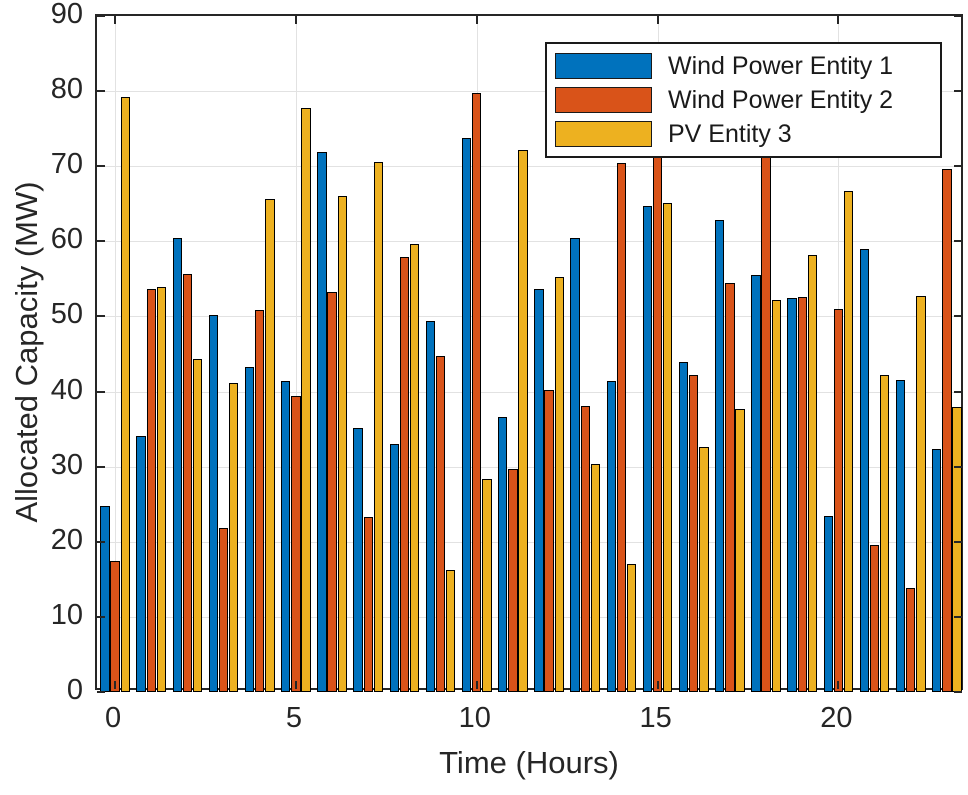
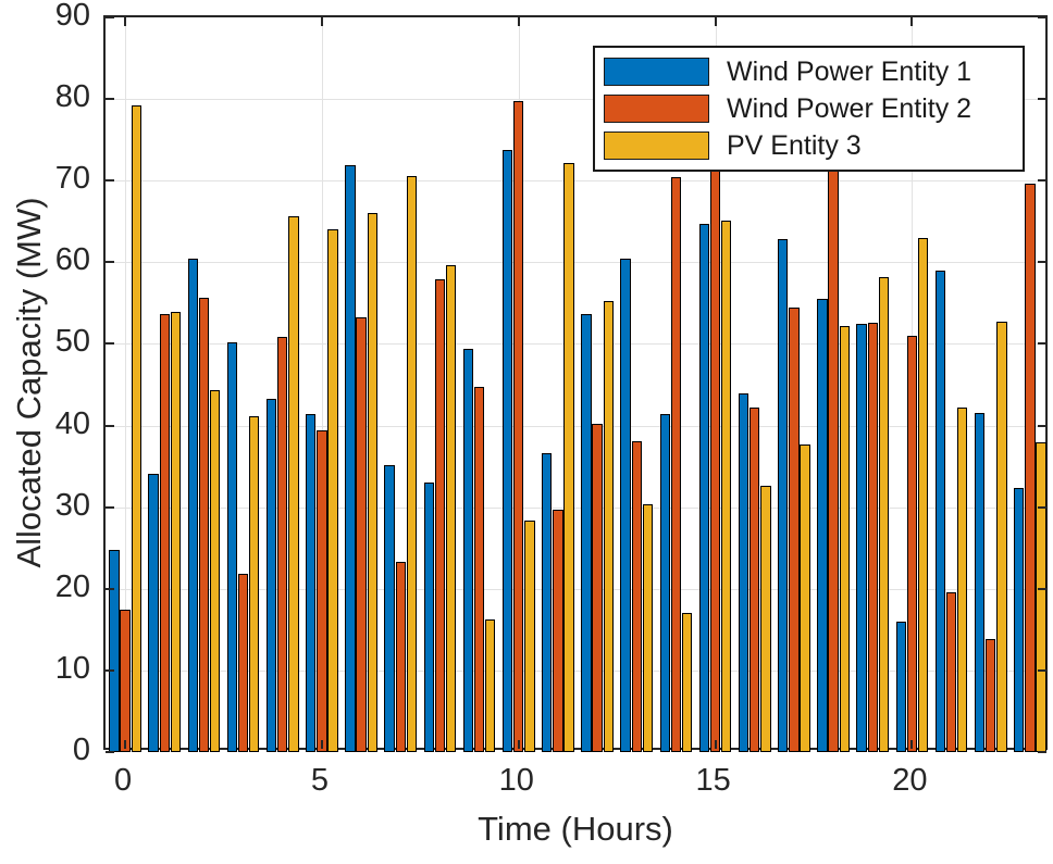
PV Entity 3/5: 78 -> 64
Wind Power Entity 1/20: 23 -> 16
PV Entity 3/20: 67 -> 63
